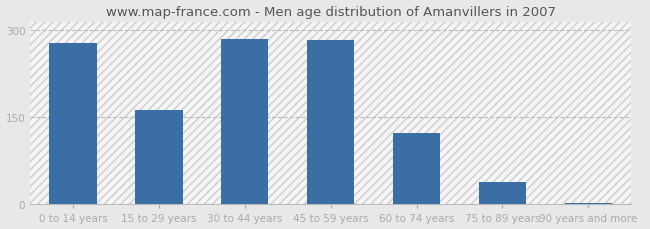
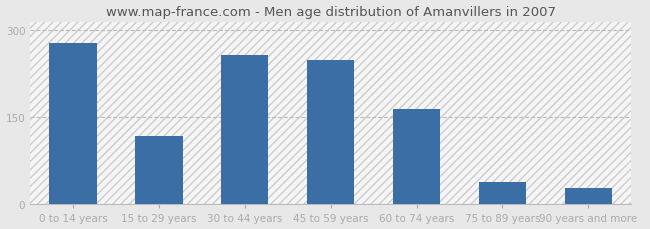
15 to 29 years: 163 -> 118
30 to 44 years: 285 -> 258
45 to 59 years: 283 -> 248
60 to 74 years: 123 -> 164
90 years and more: 3 -> 28
